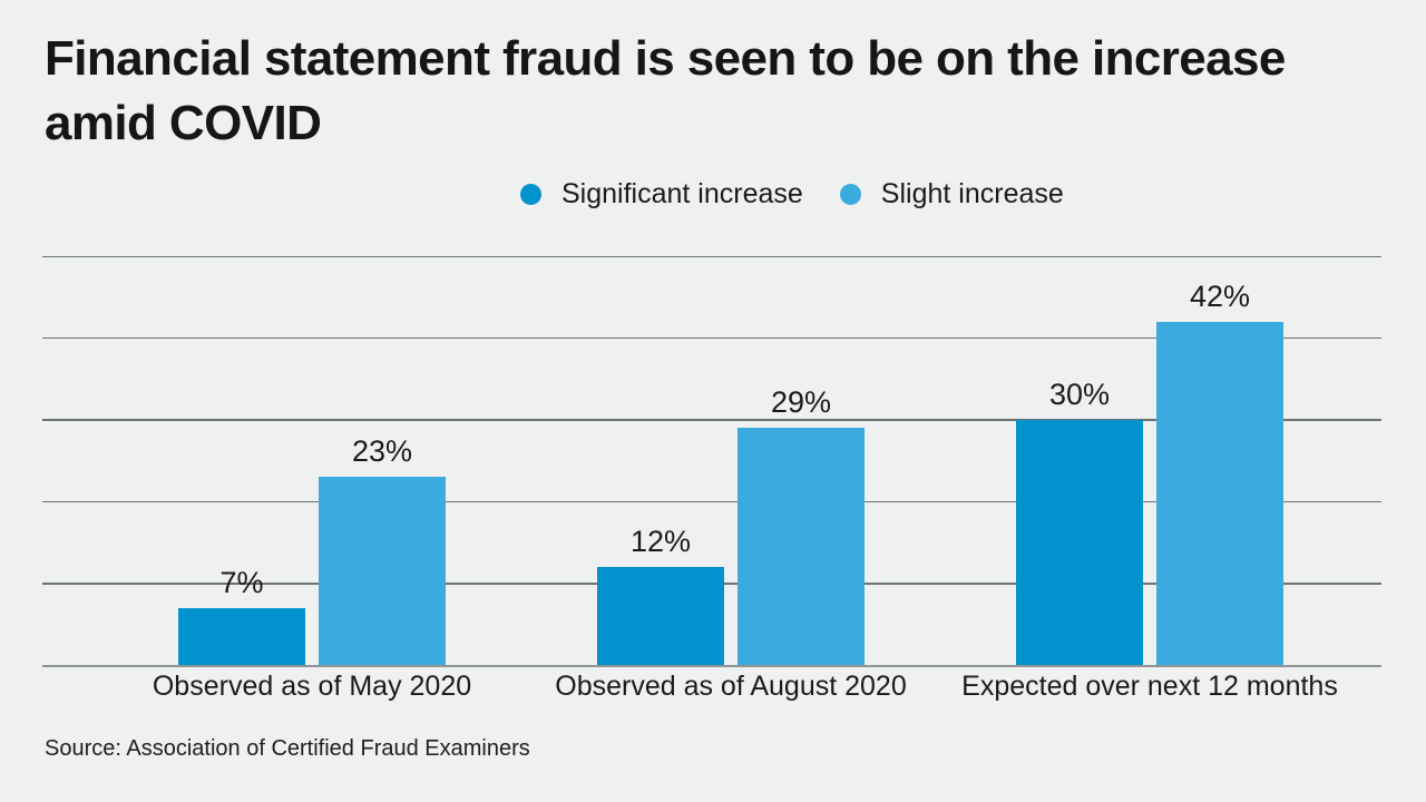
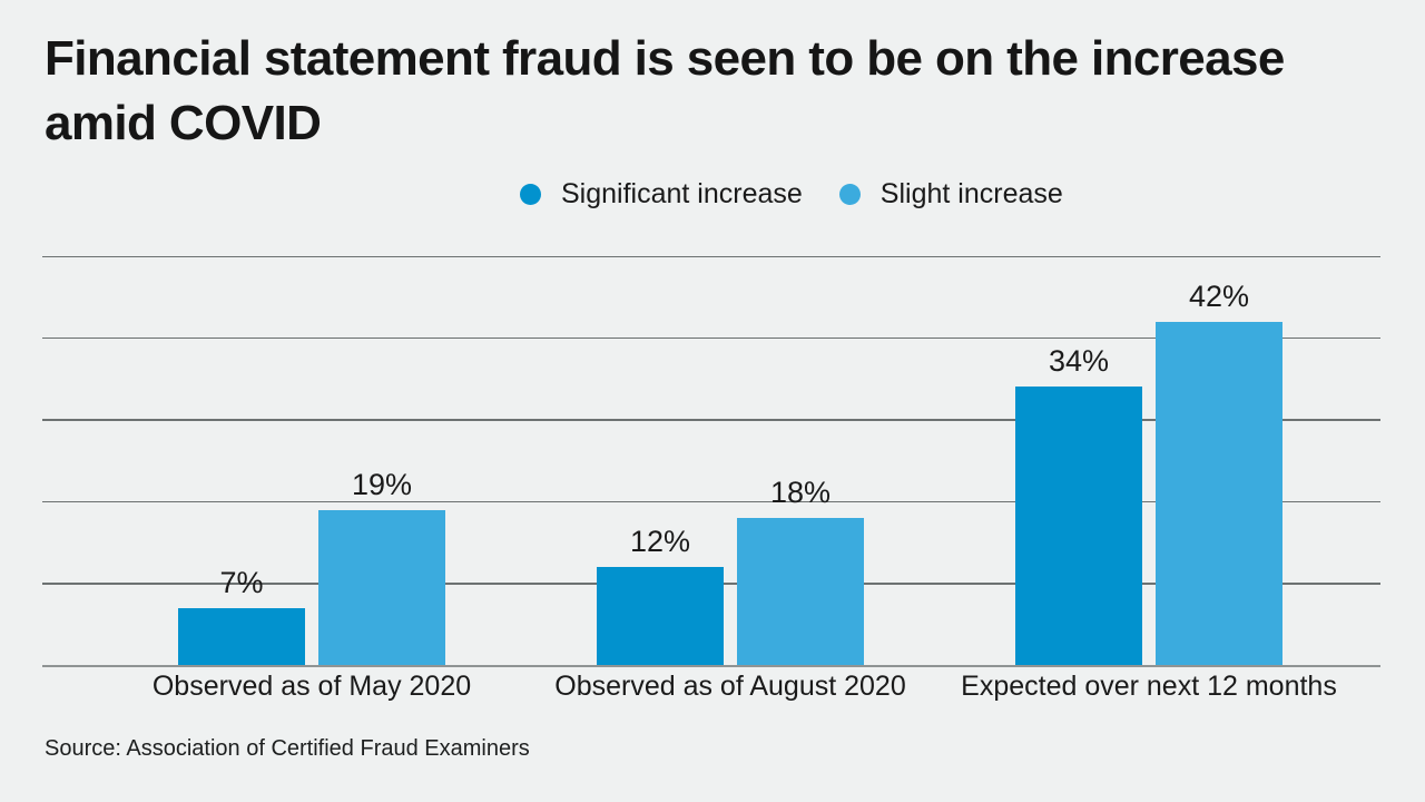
Slight increase/Observed as of May 2020: 23% -> 19%
Slight increase/Observed as of August 2020: 29% -> 18%
Significant increase/Expected over next 12 months: 30% -> 34%
